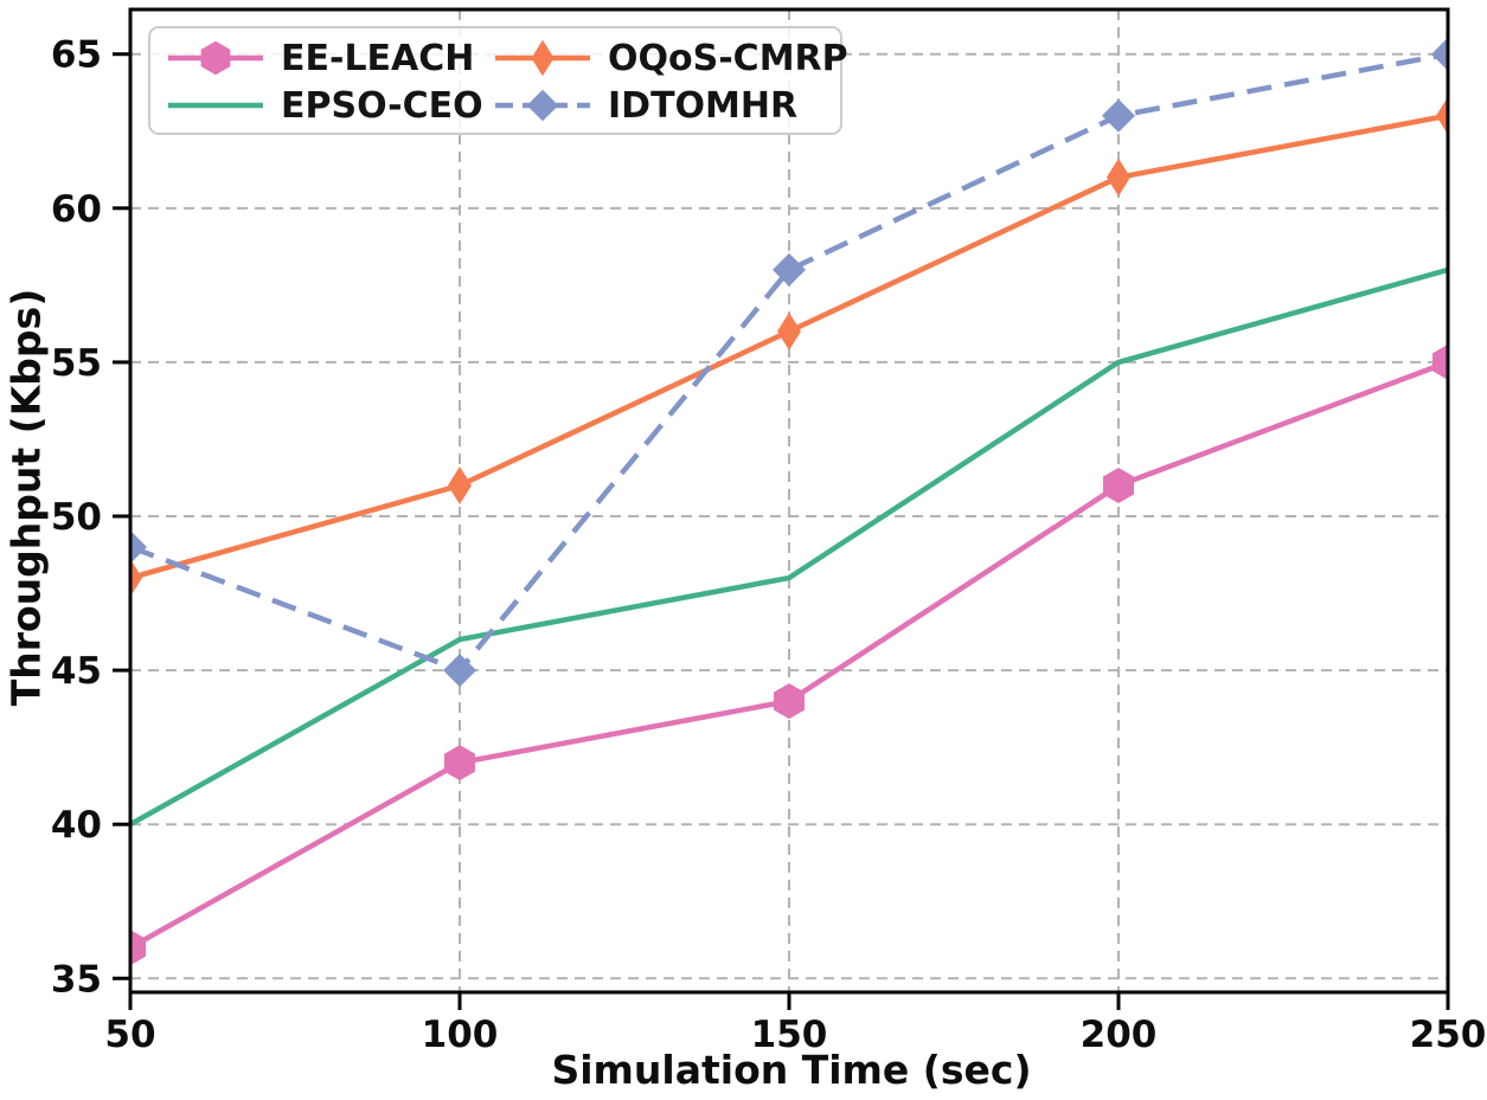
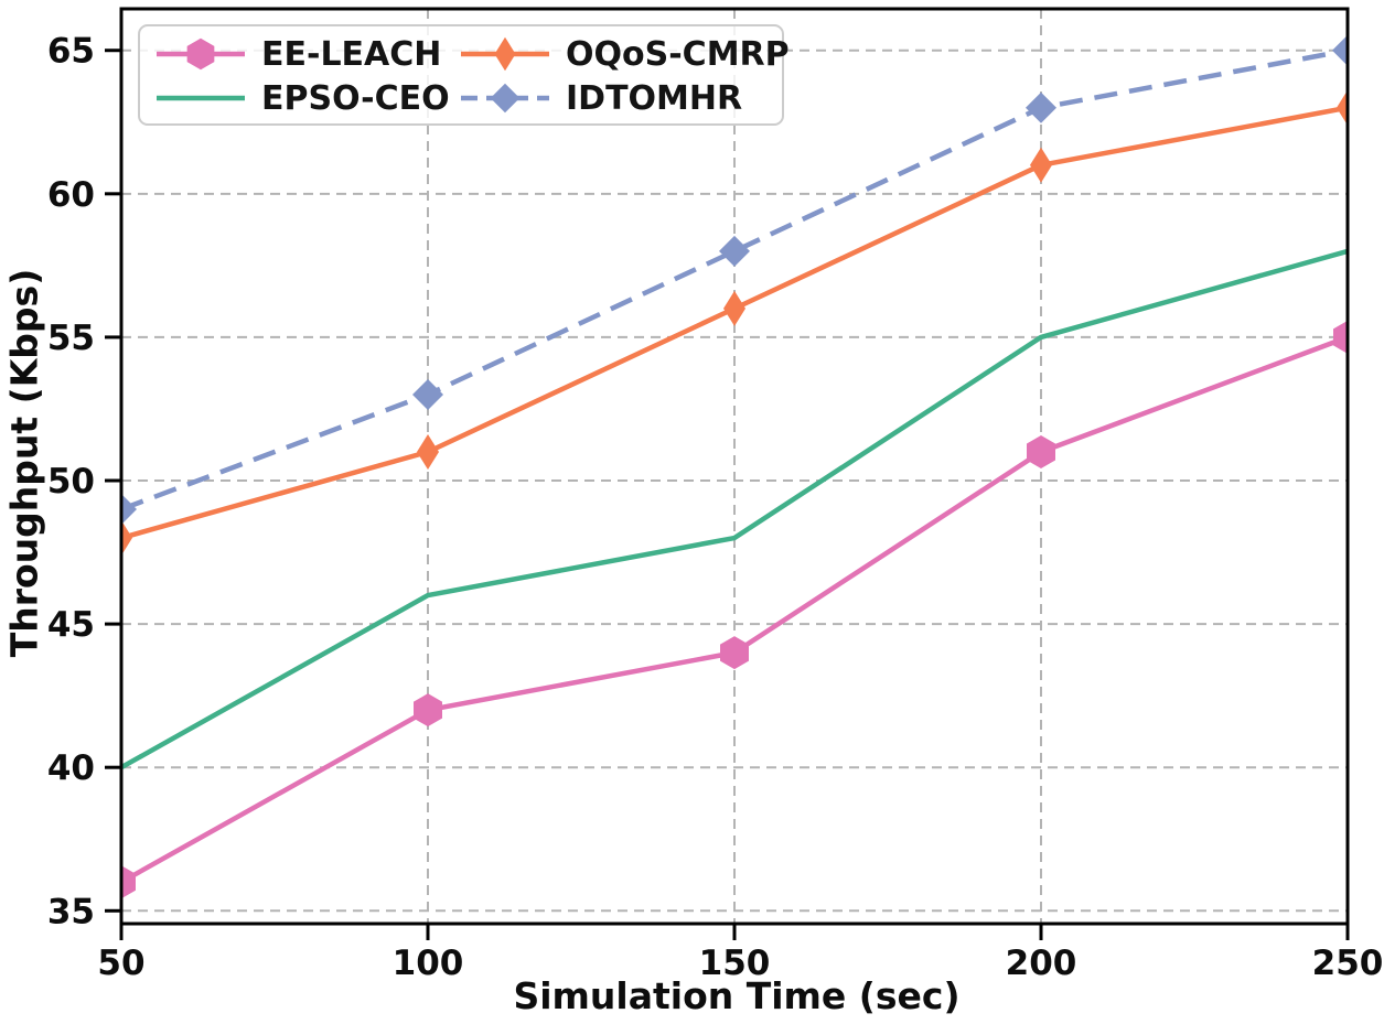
IDTOMHR/100: 45 -> 53
